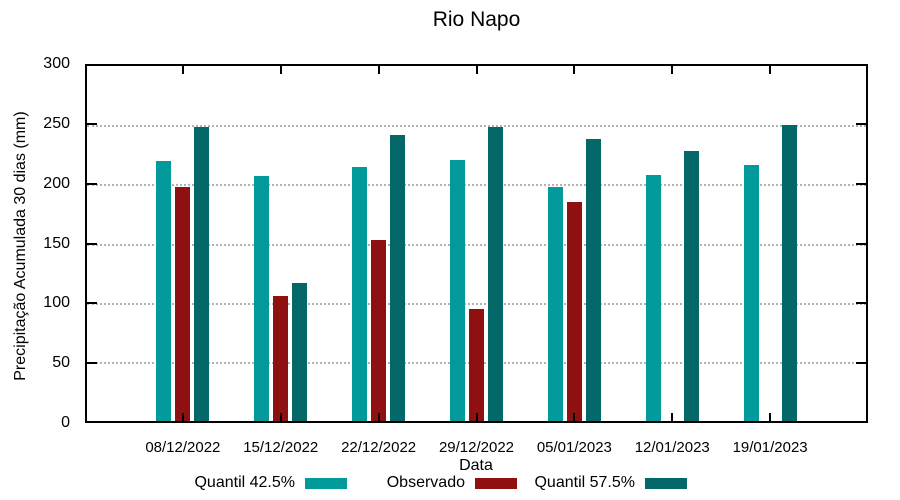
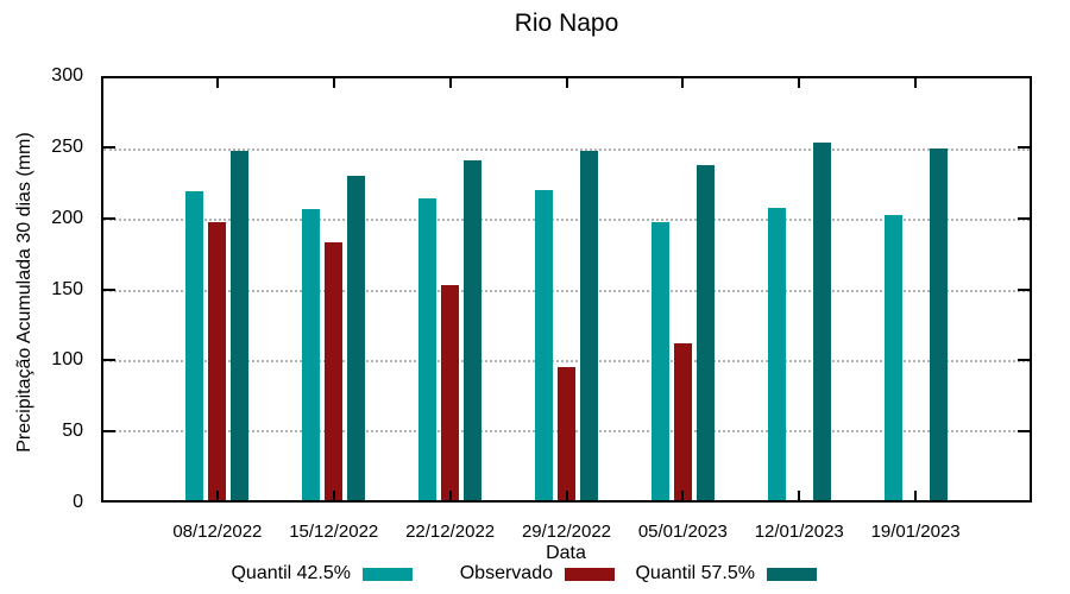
Observado/15/12/2022: 106 -> 183
Quantil 57.5%/15/12/2022: 117 -> 230
Observado/05/01/2023: 185 -> 112
Quantil 57.5%/12/01/2023: 227 -> 253
Quantil 42.5%/19/01/2023: 216 -> 202
